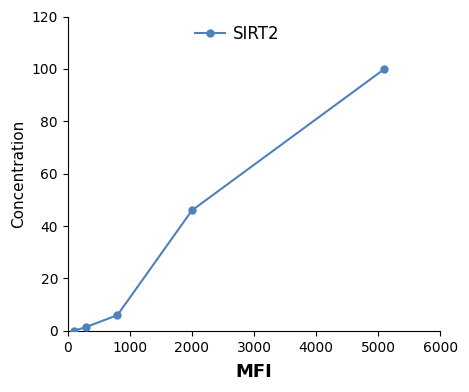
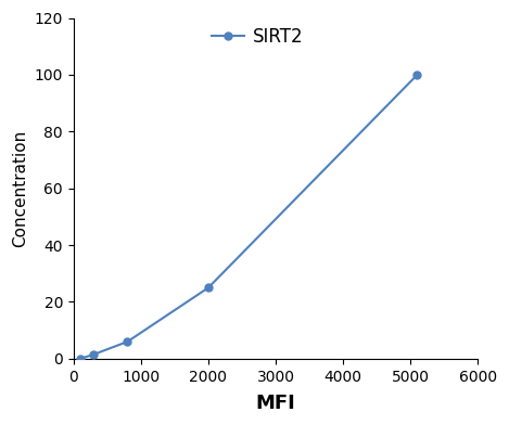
2000: 46.0 -> 25.0
